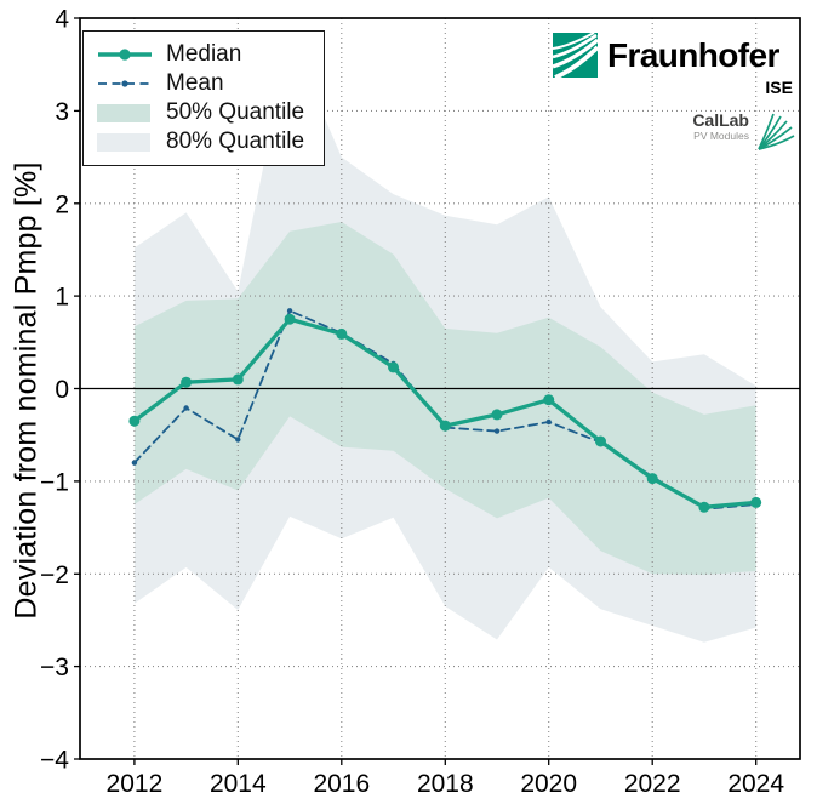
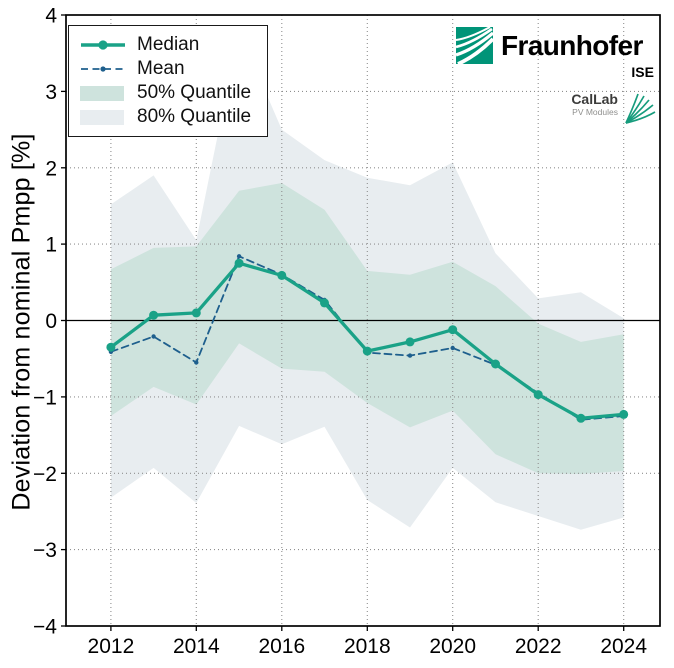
Mean/2012: -0.8 -> -0.4
